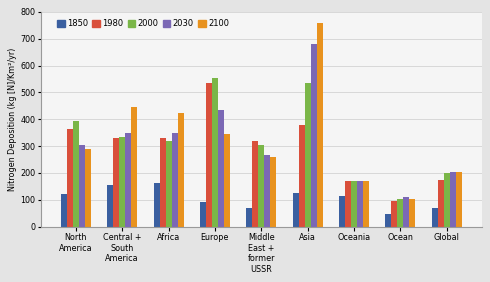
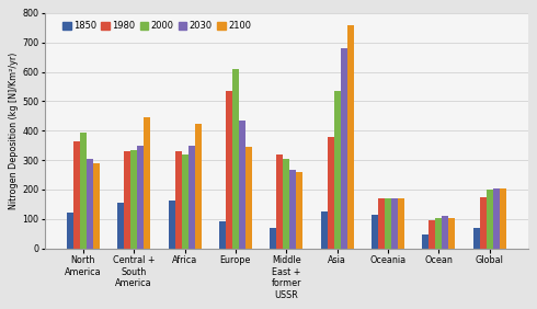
2000/Europe: 553 -> 610
